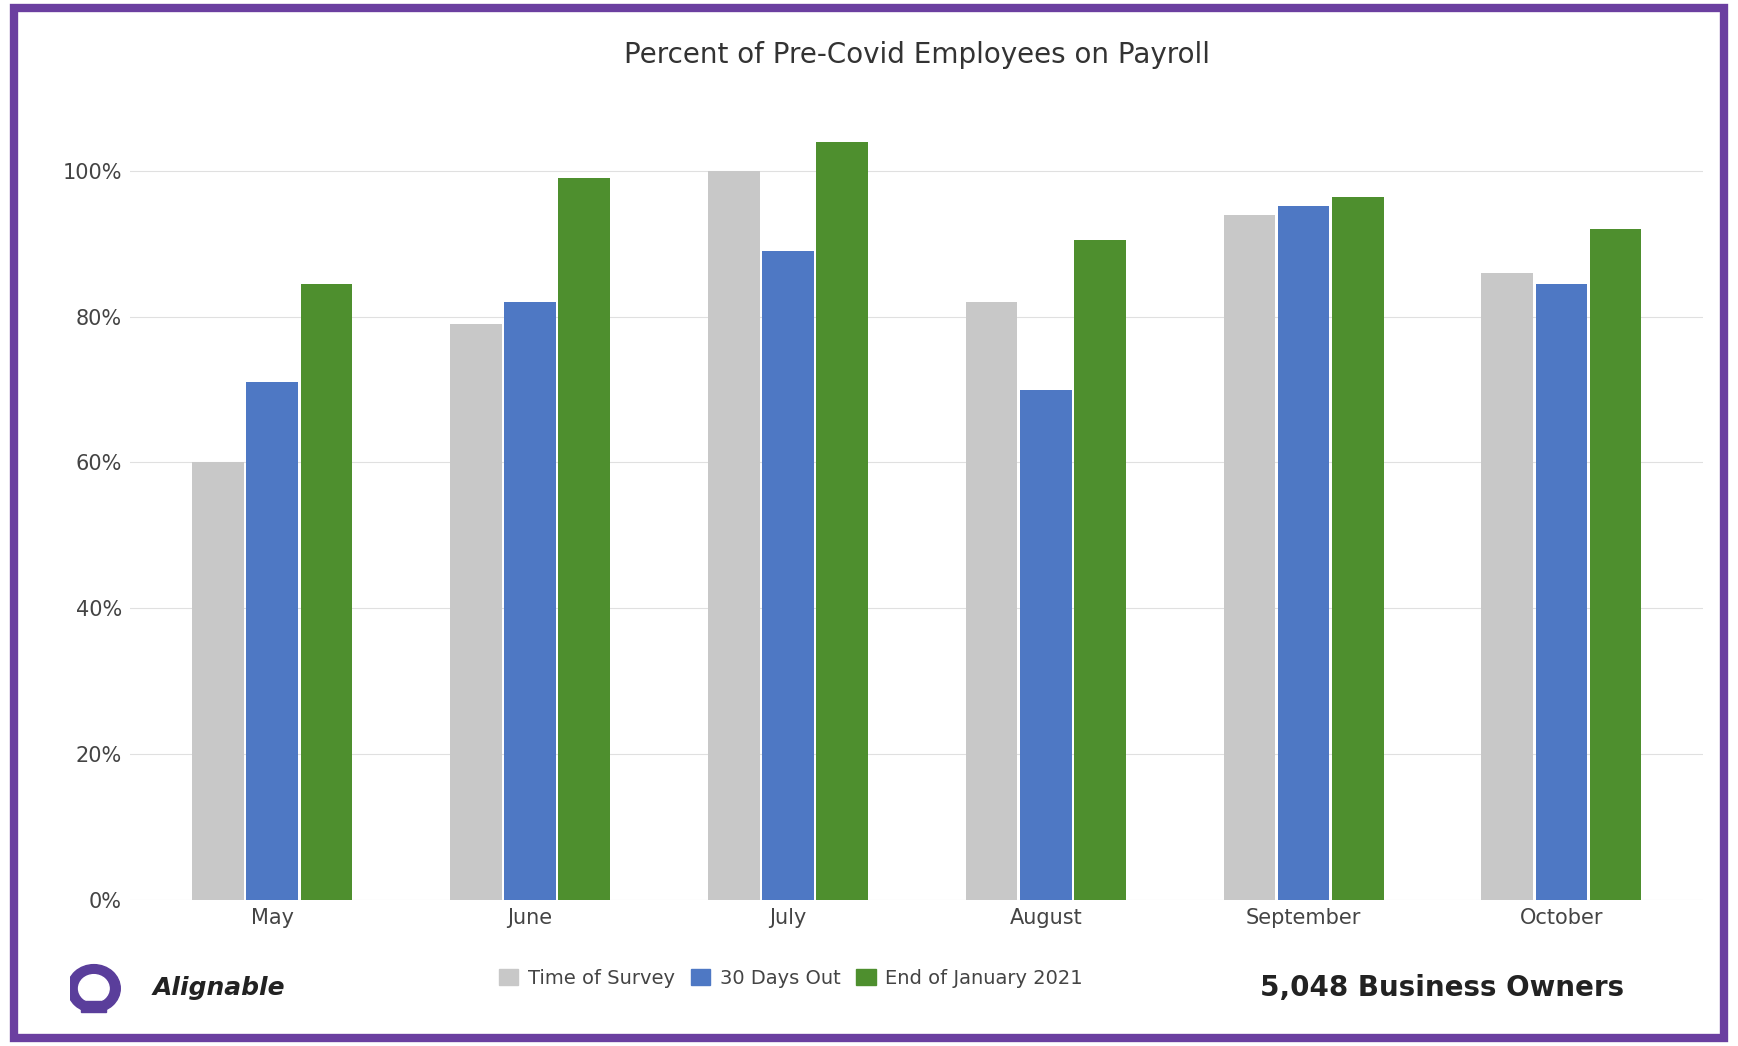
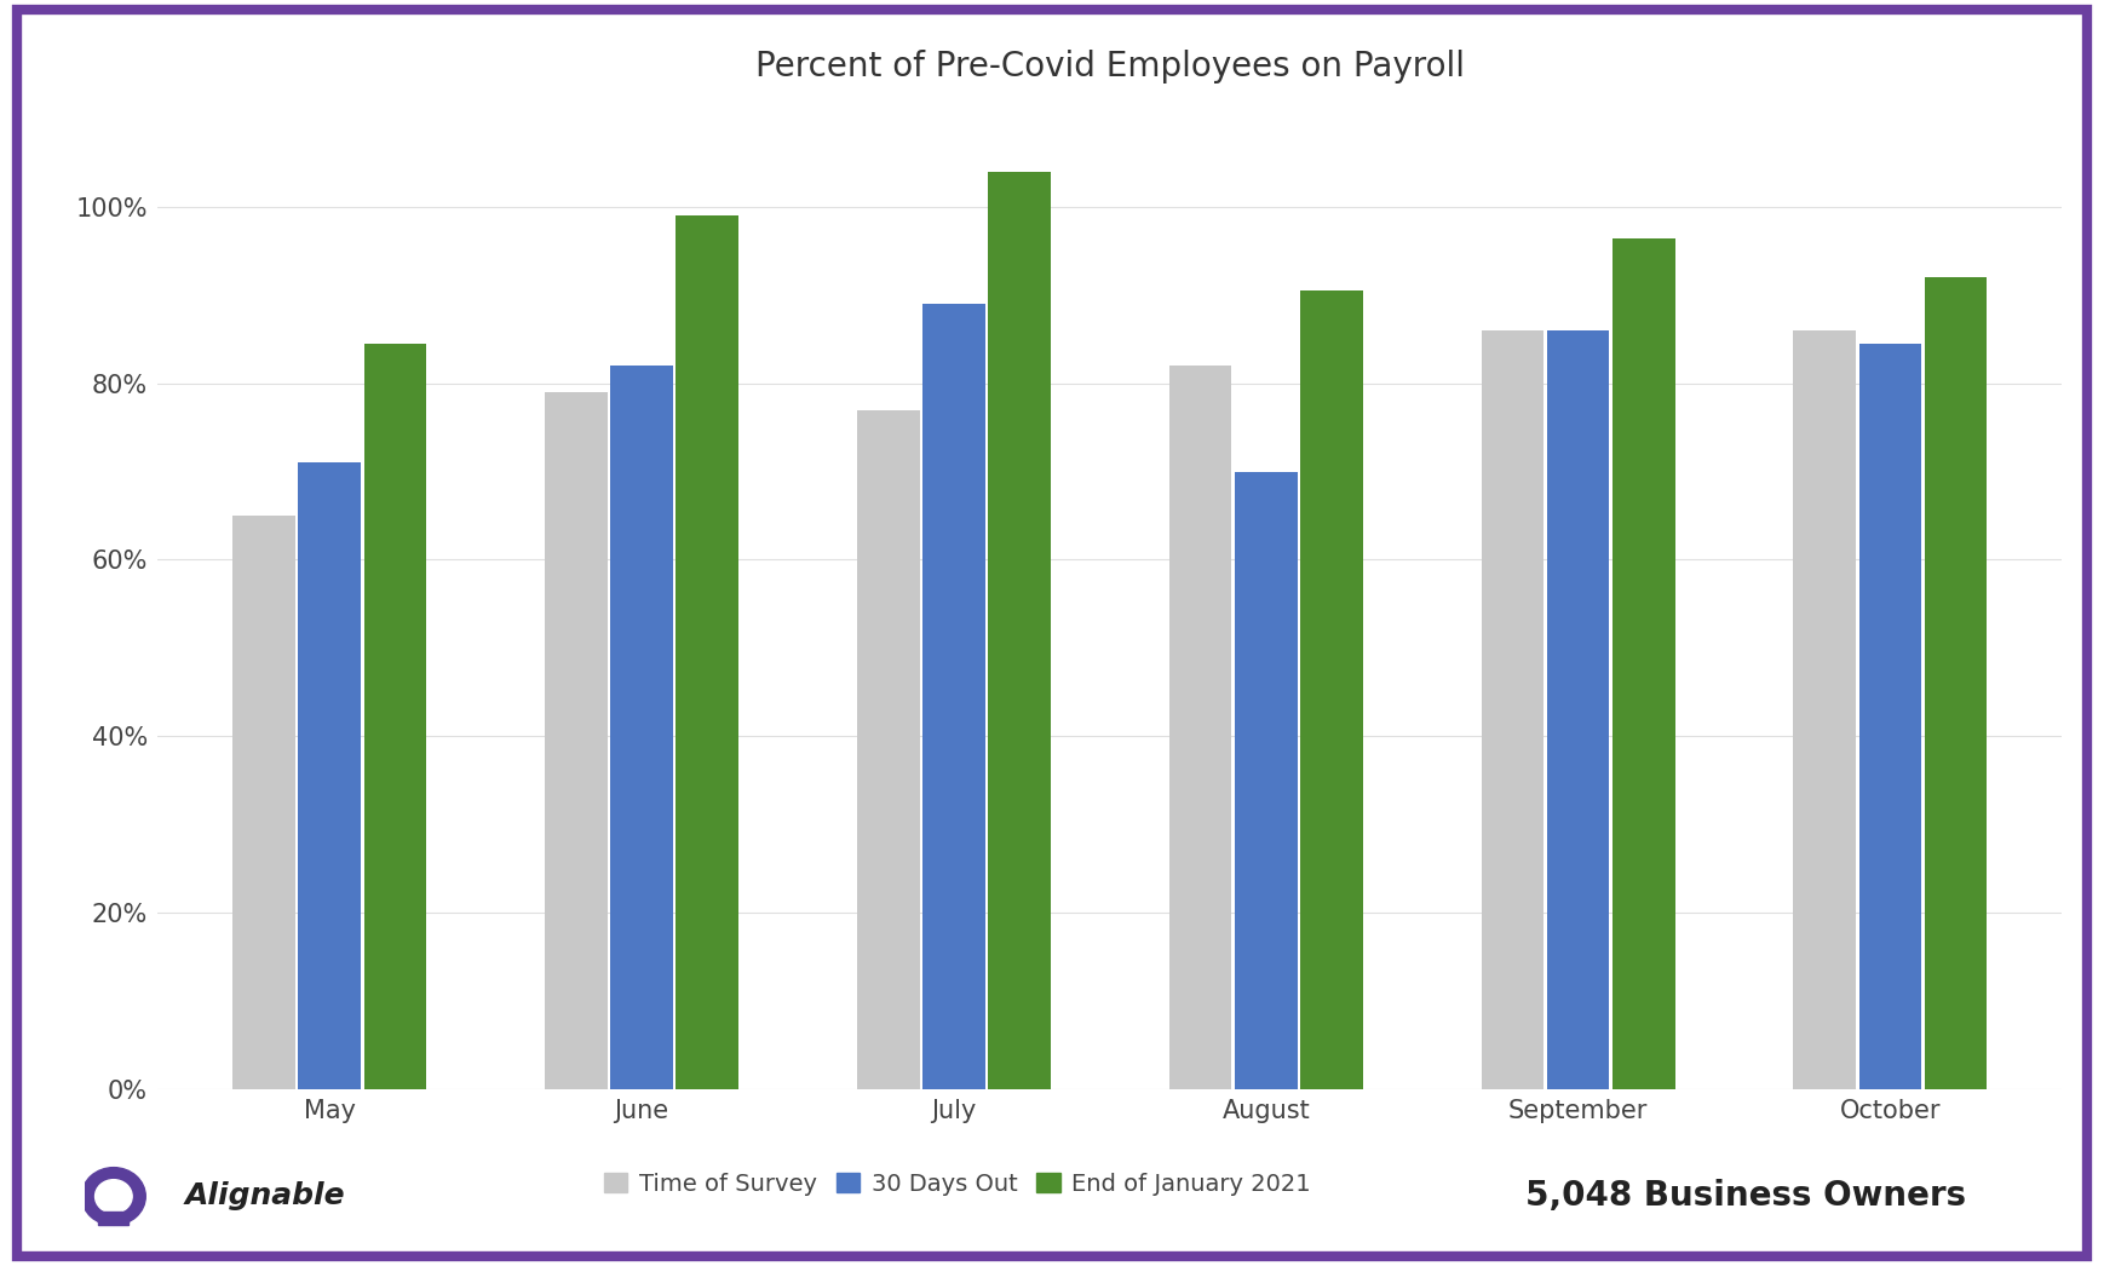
Time of Survey/May: 60% -> 65%
Time of Survey/July: 100% -> 77%
Time of Survey/September: 94% -> 86%
30 Days Out/September: 95.2% -> 86.0%
